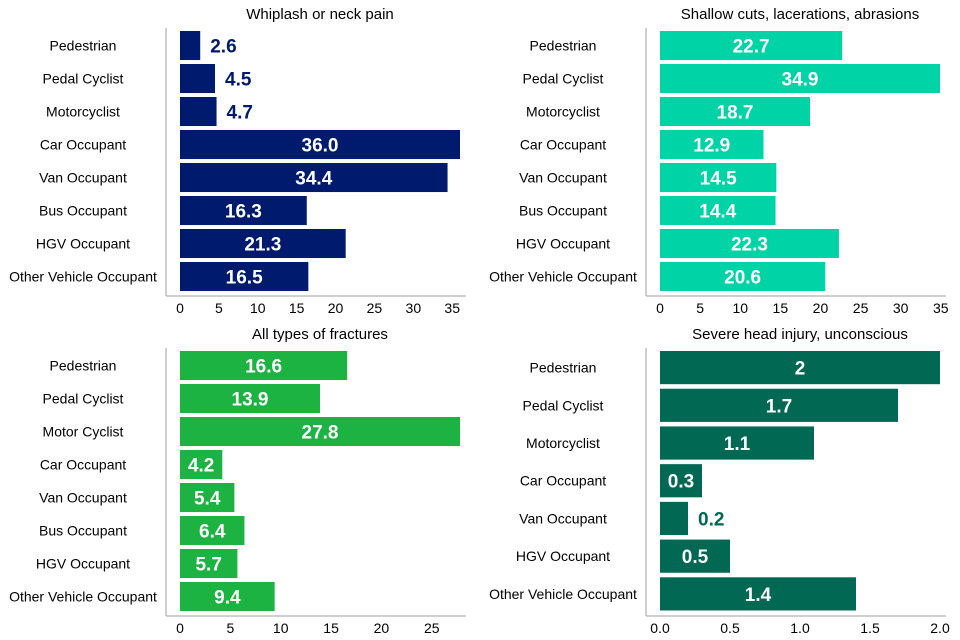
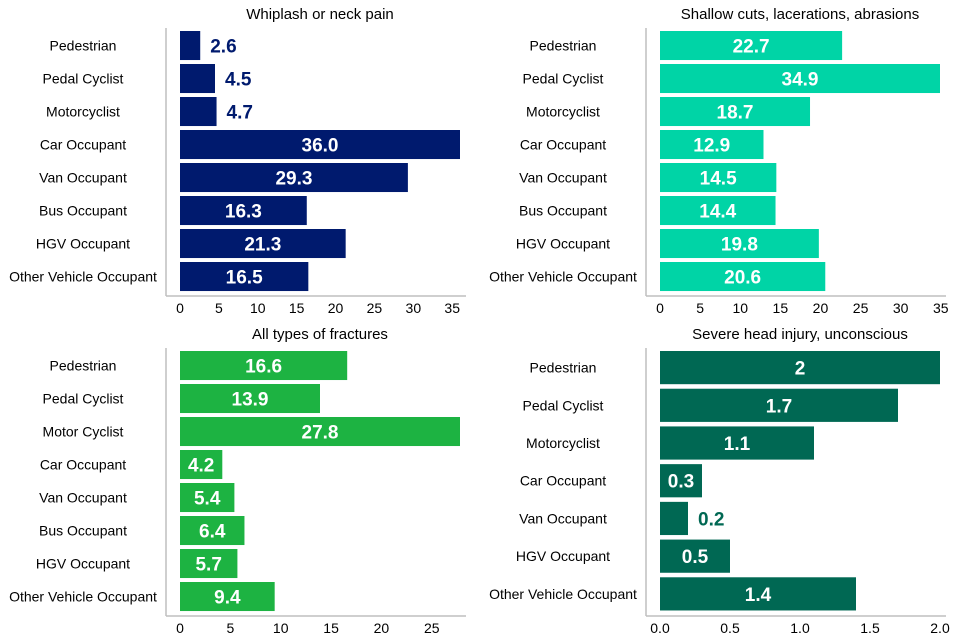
Whiplash or neck pain/Van Occupant: 34.4 -> 29.3
Shallow cuts, lacerations, abrasions/HGV Occupant: 22.3 -> 19.8
